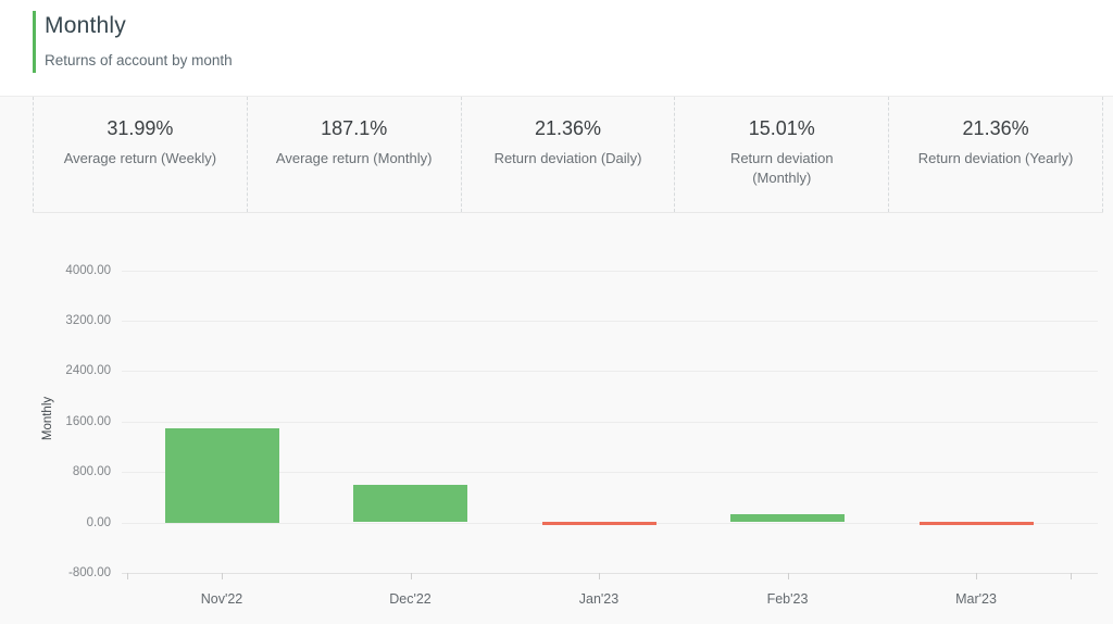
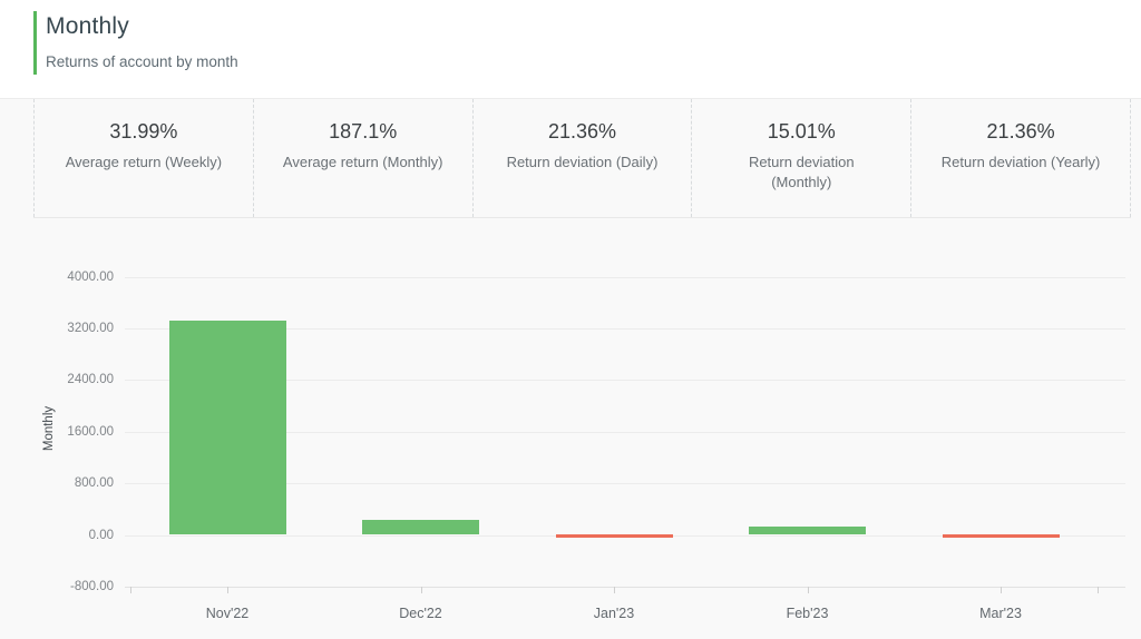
Nov'22: 1500 -> 3300
Dec'22: 600 -> 200
